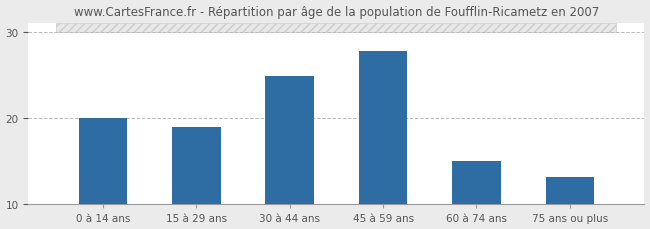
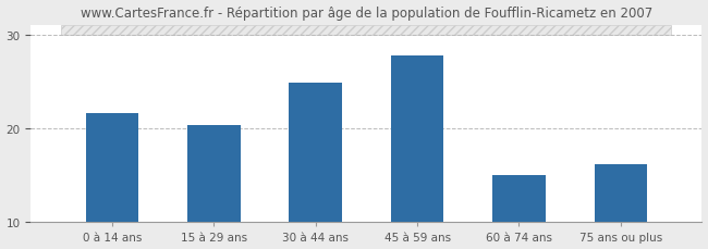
0 à 14 ans: 20.0 -> 21.6
15 à 29 ans: 19.0 -> 20.4
75 ans ou plus: 13.2 -> 16.2
